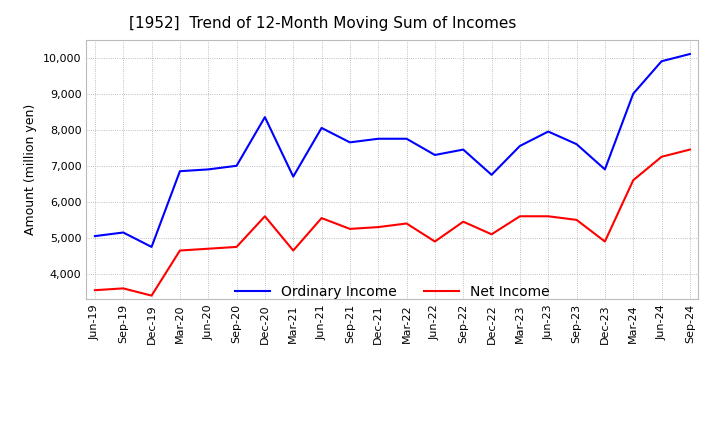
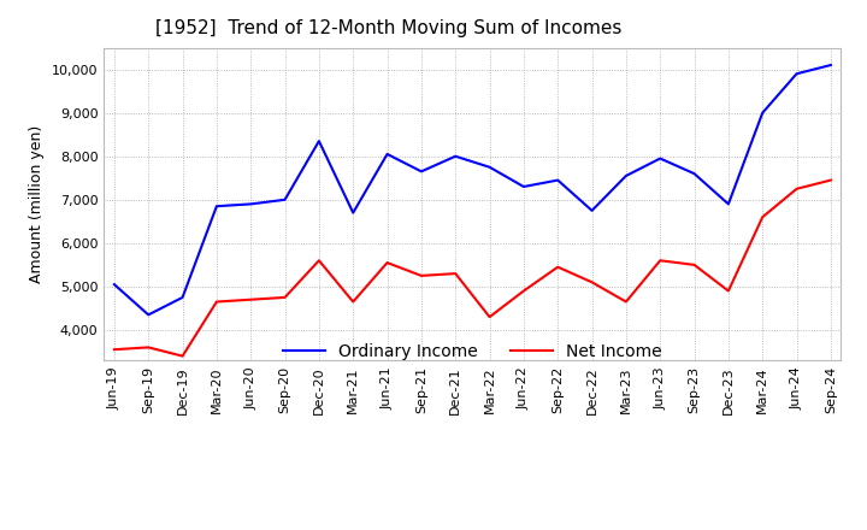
Ordinary Income/Sep-19: 5,150 -> 4,350
Ordinary Income/Dec-21: 7,750 -> 8,000
Net Income/Mar-22: 5,400 -> 4,300
Net Income/Mar-23: 5,600 -> 4,650
